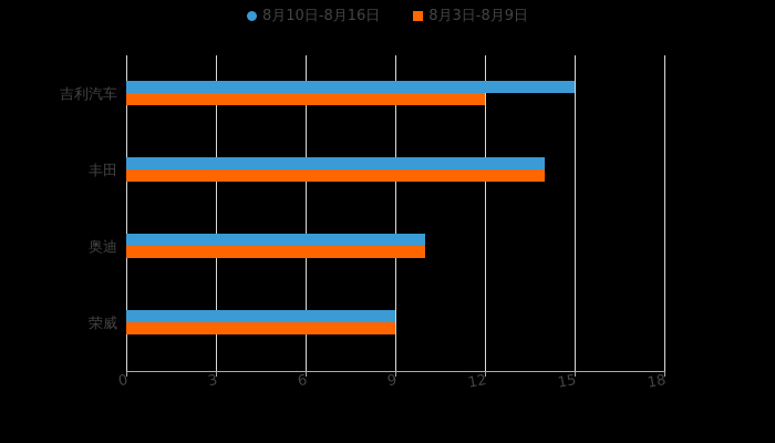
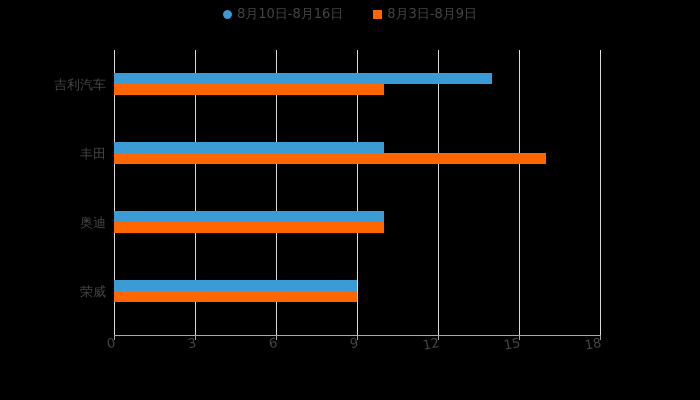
8月10日-8月16日/吉利汽车: 15 -> 14
8月3日-8月9日/吉利汽车: 12 -> 10
8月10日-8月16日/丰田: 14 -> 10
8月3日-8月9日/丰田: 14 -> 16
